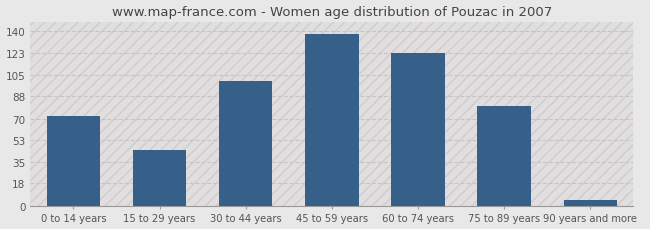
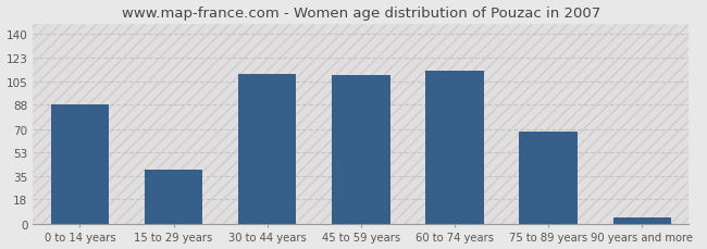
0 to 14 years: 72 -> 88
15 to 29 years: 45 -> 40
30 to 44 years: 100 -> 111
45 to 59 years: 138 -> 110
60 to 74 years: 123 -> 113
75 to 89 years: 80 -> 68
